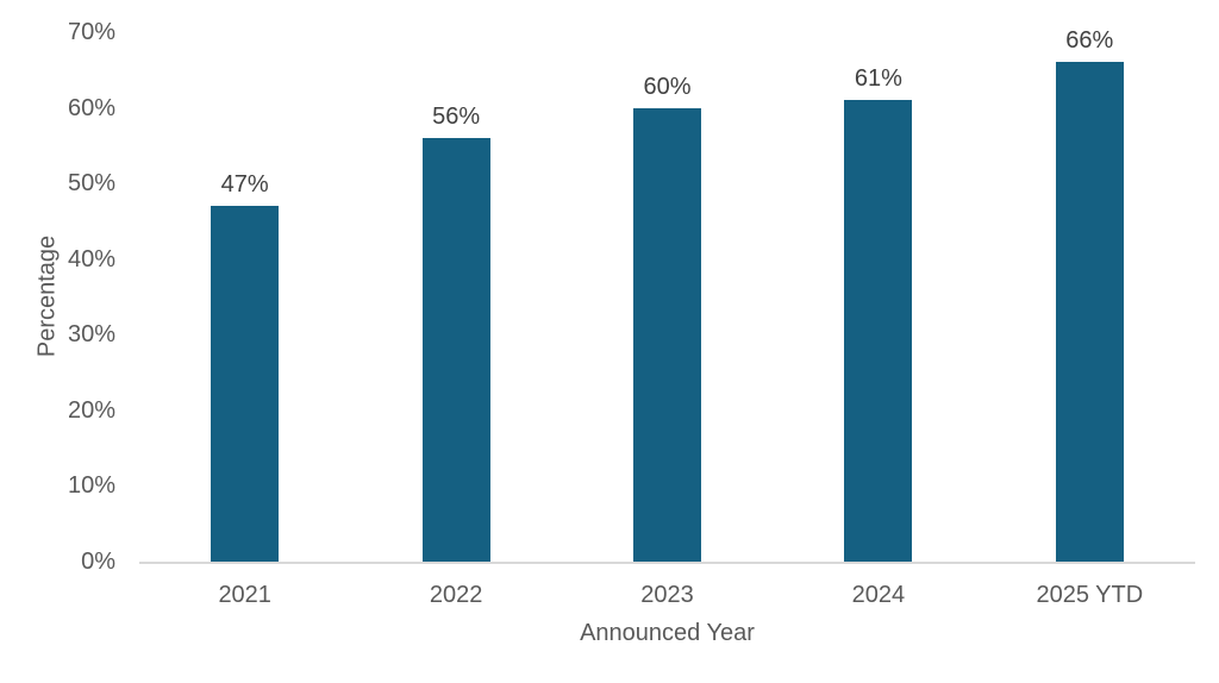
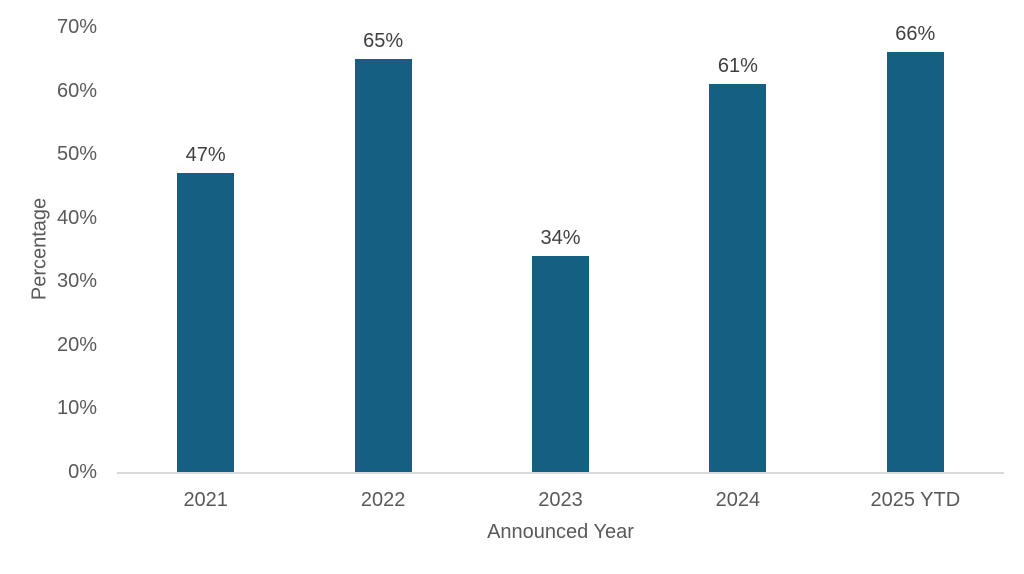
2022: 56% -> 65%
2023: 60% -> 34%
